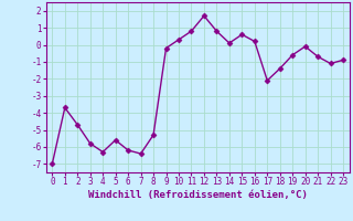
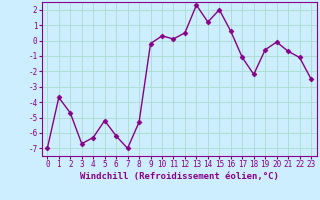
3: -5.8 -> -6.7
5: -5.6 -> -5.2
7: -6.4 -> -7.0
11: 0.8 -> 0.1
12: 1.7 -> 0.5
13: 0.8 -> 2.3
14: 0.1 -> 1.2
15: 0.6 -> 2.0
16: 0.2 -> 0.6
17: -2.1 -> -1.1
18: -1.4 -> -2.2
23: -0.9 -> -2.5
